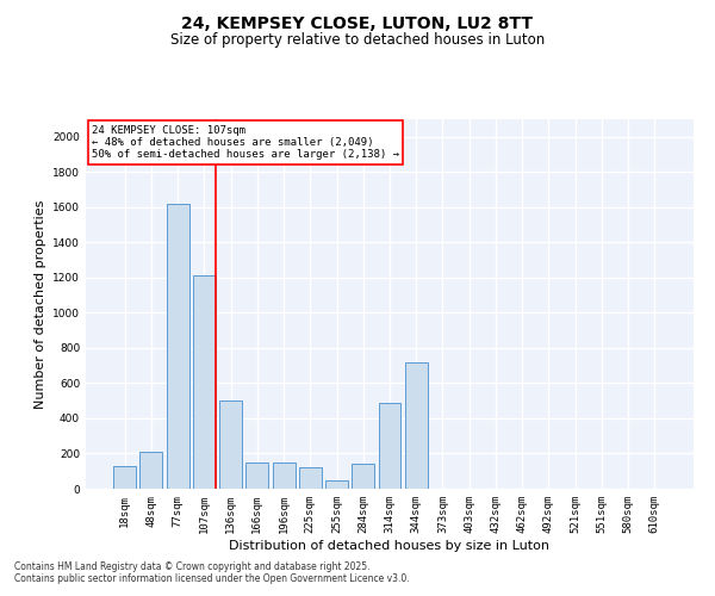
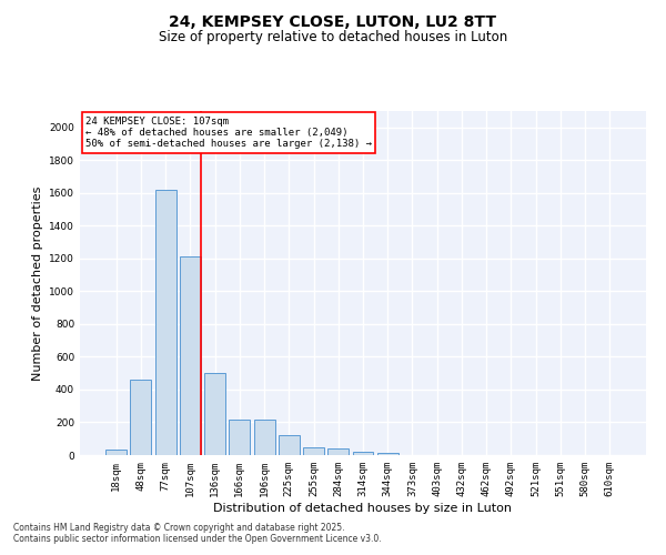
18sqm: 130 -> 40
48sqm: 210 -> 460
166sqm: 150 -> 220
196sqm: 150 -> 220
284sqm: 140 -> 40
314sqm: 490 -> 20
344sqm: 720 -> 10
